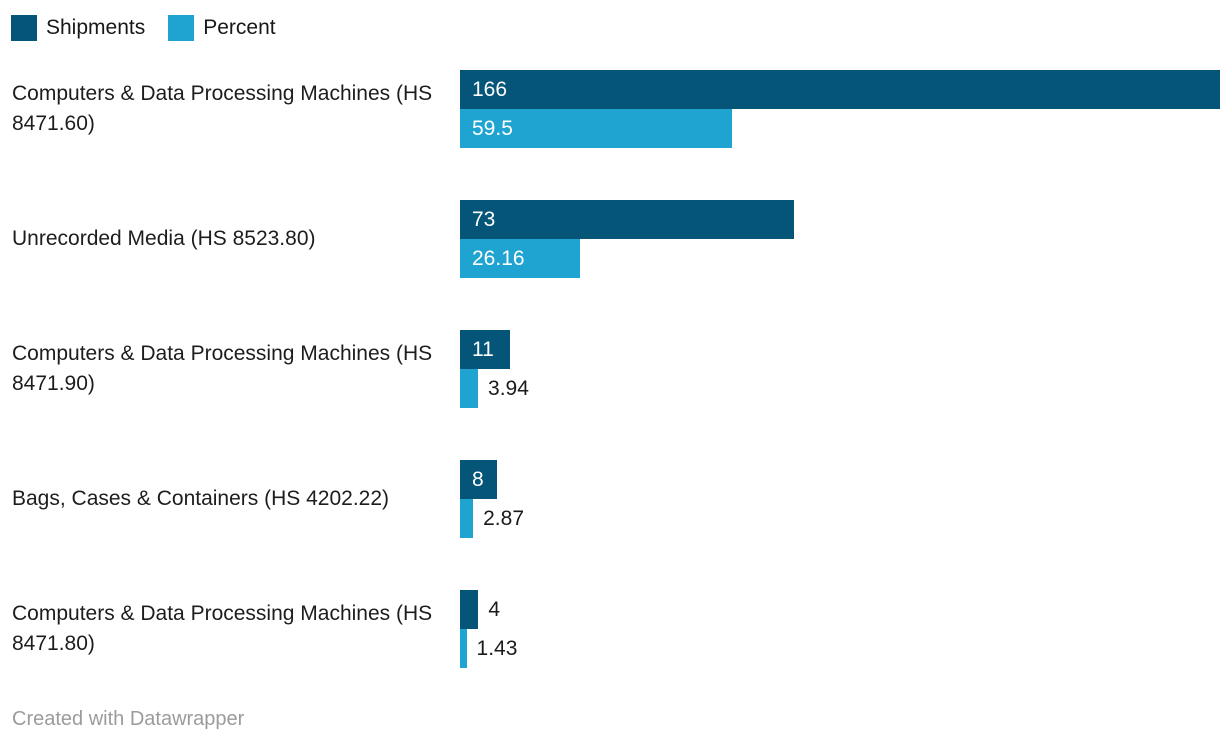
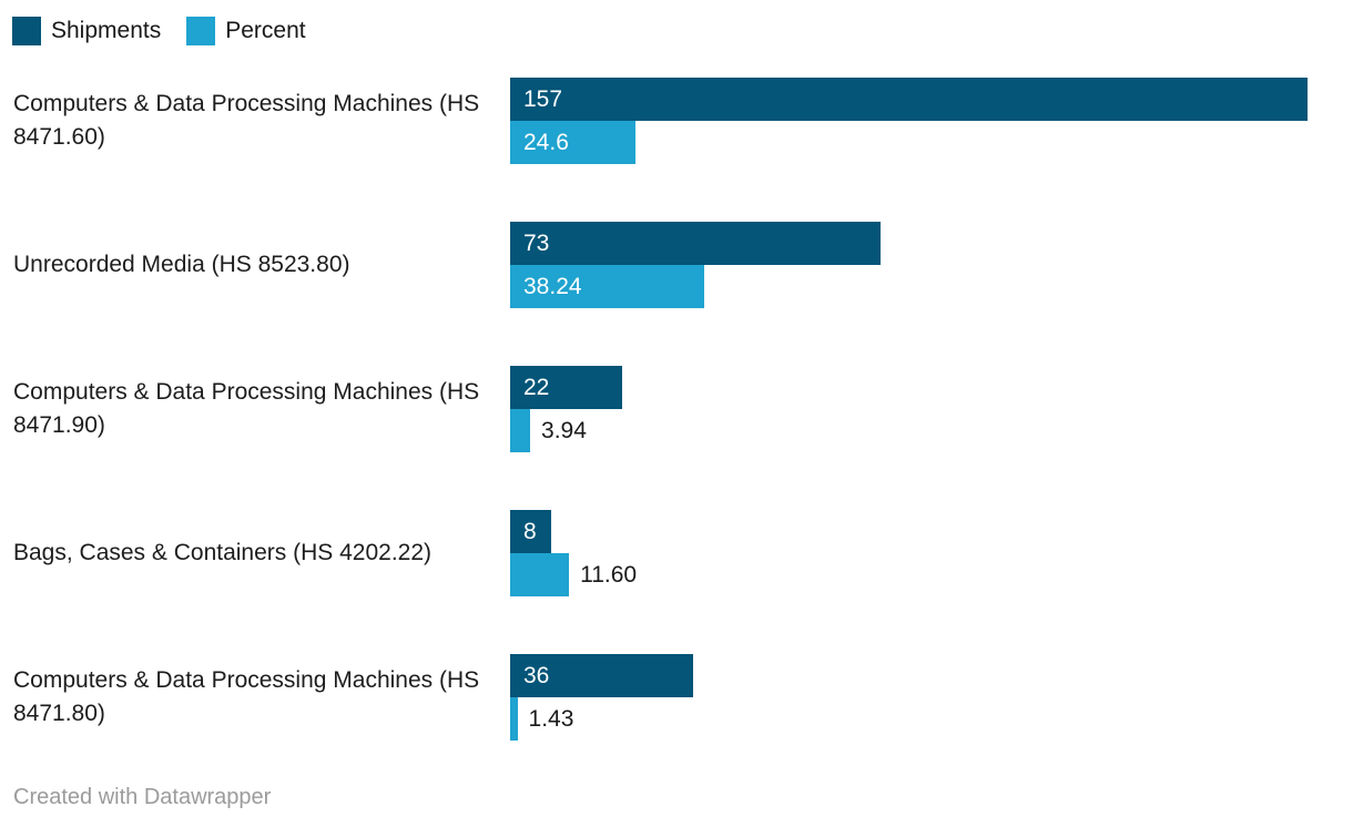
Shipments/Computers & Data Processing Machines (HS 8471.60): 166 -> 157
Percent/Computers & Data Processing Machines (HS 8471.60): 59.5 -> 24.6
Percent/Unrecorded Media (HS 8523.80): 26.16 -> 38.24
Shipments/Computers & Data Processing Machines (HS 8471.90): 11 -> 22
Percent/Bags, Cases & Containers (HS 4202.22): 2.87 -> 11.60
Shipments/Computers & Data Processing Machines (HS 8471.80): 4 -> 36
